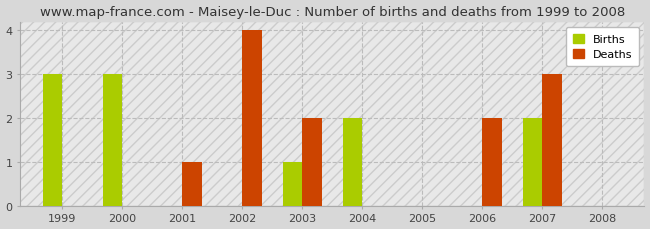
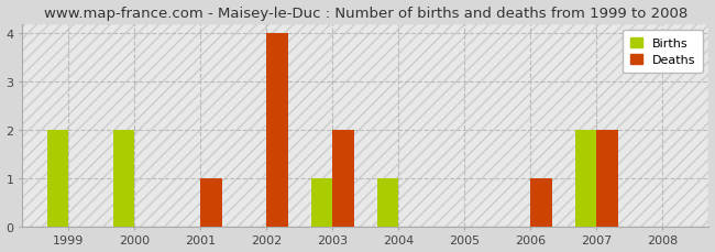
Births/1999: 3 -> 2
Births/2000: 3 -> 2
Births/2004: 2 -> 1
Deaths/2006: 2 -> 1
Deaths/2007: 3 -> 2
